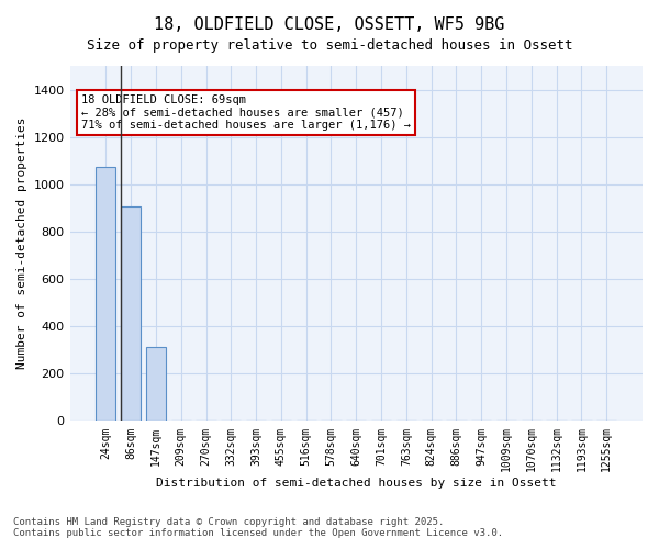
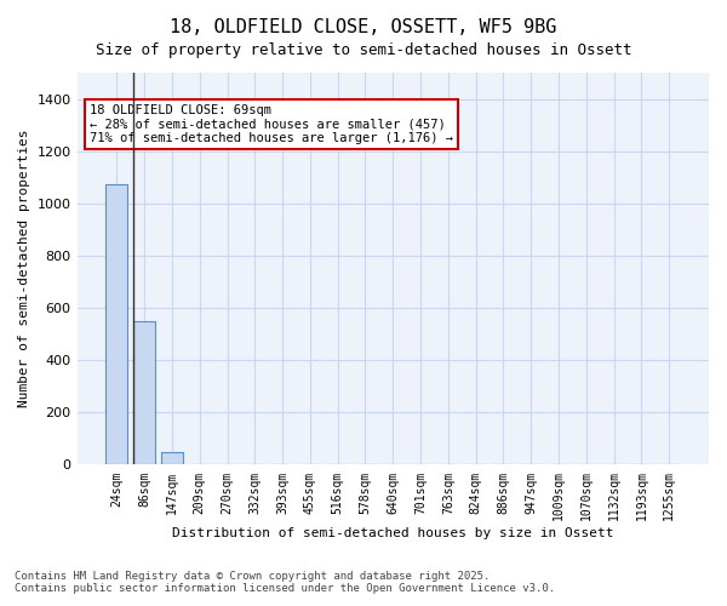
86sqm: 905 -> 550
147sqm: 315 -> 50
